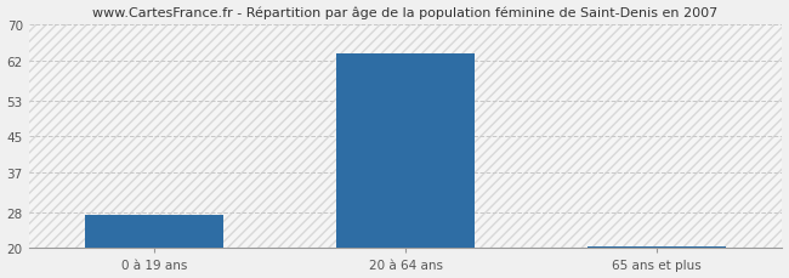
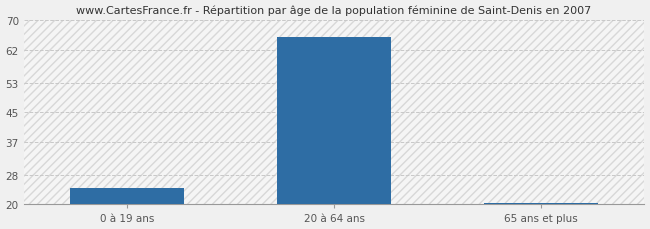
0 à 19 ans: 27.5 -> 24.5
20 à 64 ans: 63.5 -> 65.5
